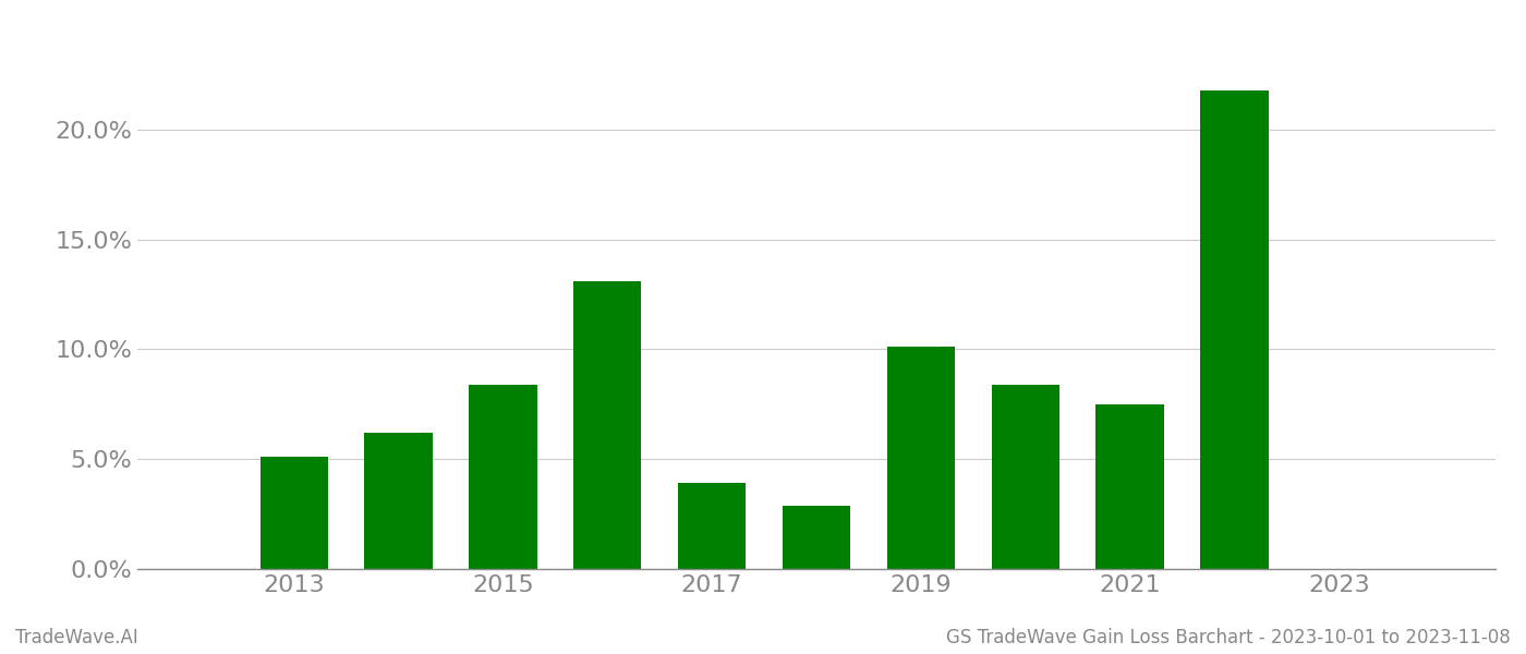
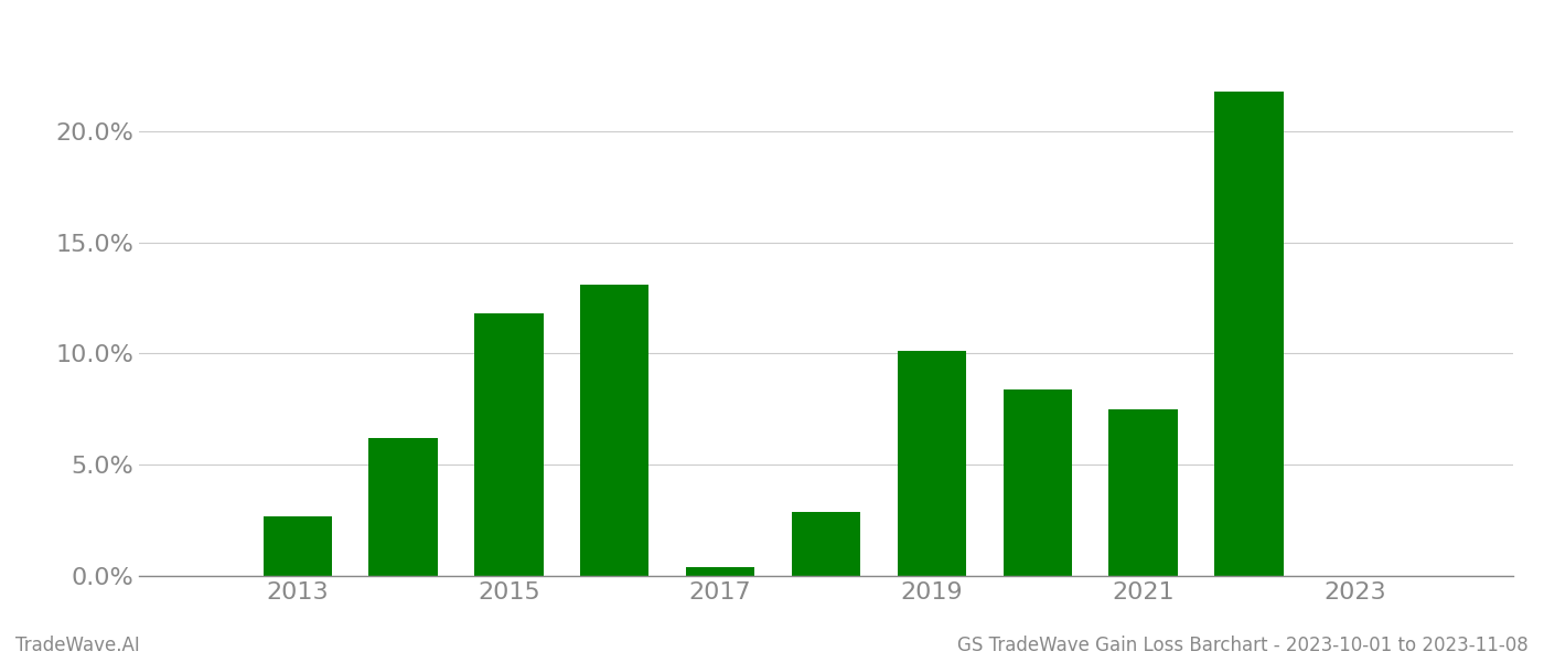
2013: 5.1% -> 2.7%
2015: 8.4% -> 11.8%
2017: 3.9% -> 0.4%
